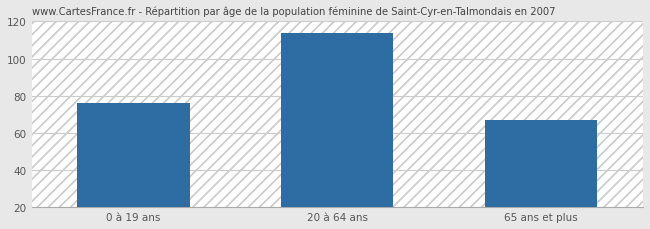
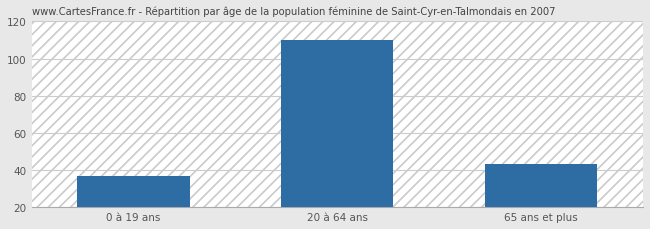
0 à 19 ans: 76 -> 37
20 à 64 ans: 114 -> 110
65 ans et plus: 67 -> 43
